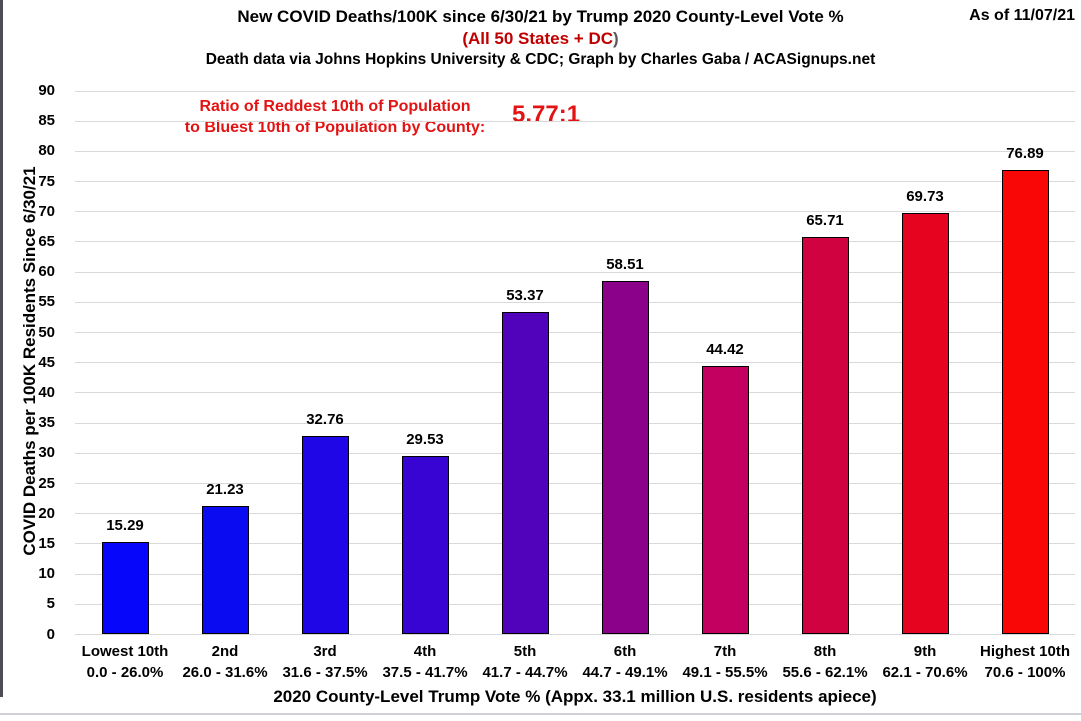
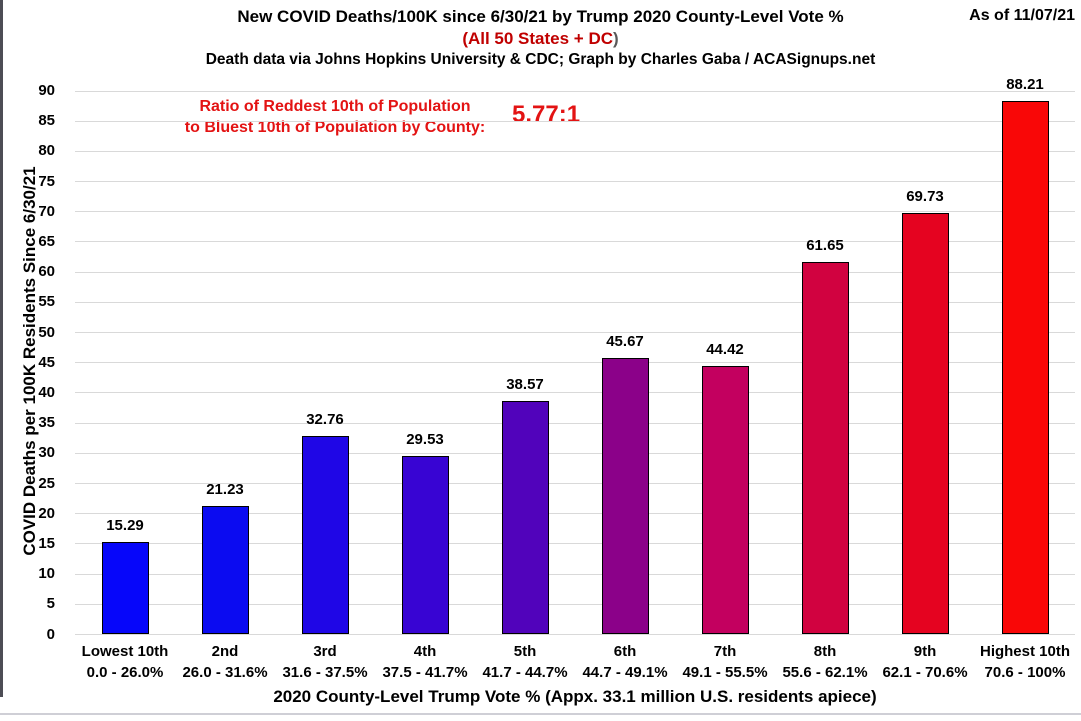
5th: 53.37 -> 38.57
6th: 58.51 -> 45.67
8th: 65.71 -> 61.65
Highest 10th: 76.89 -> 88.21
